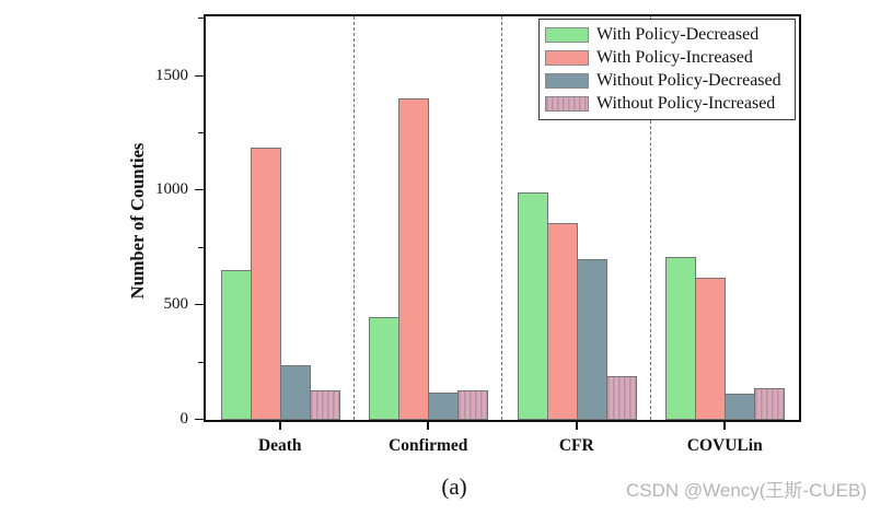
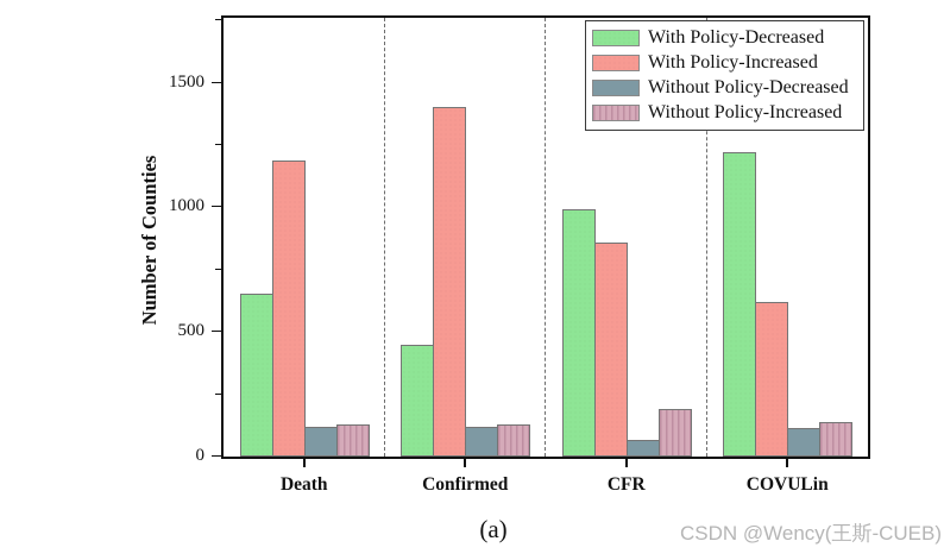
Without Policy-Decreased/Death: 240 -> 120
Without Policy-Decreased/CFR: 700 -> 60
With Policy-Decreased/COVULin: 710 -> 1220
